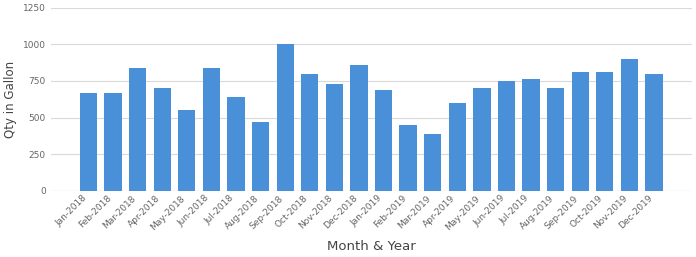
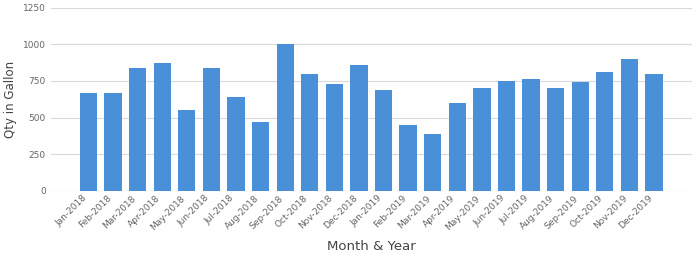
Apr-2018: 700 -> 870
Sep-2019: 810 -> 740
